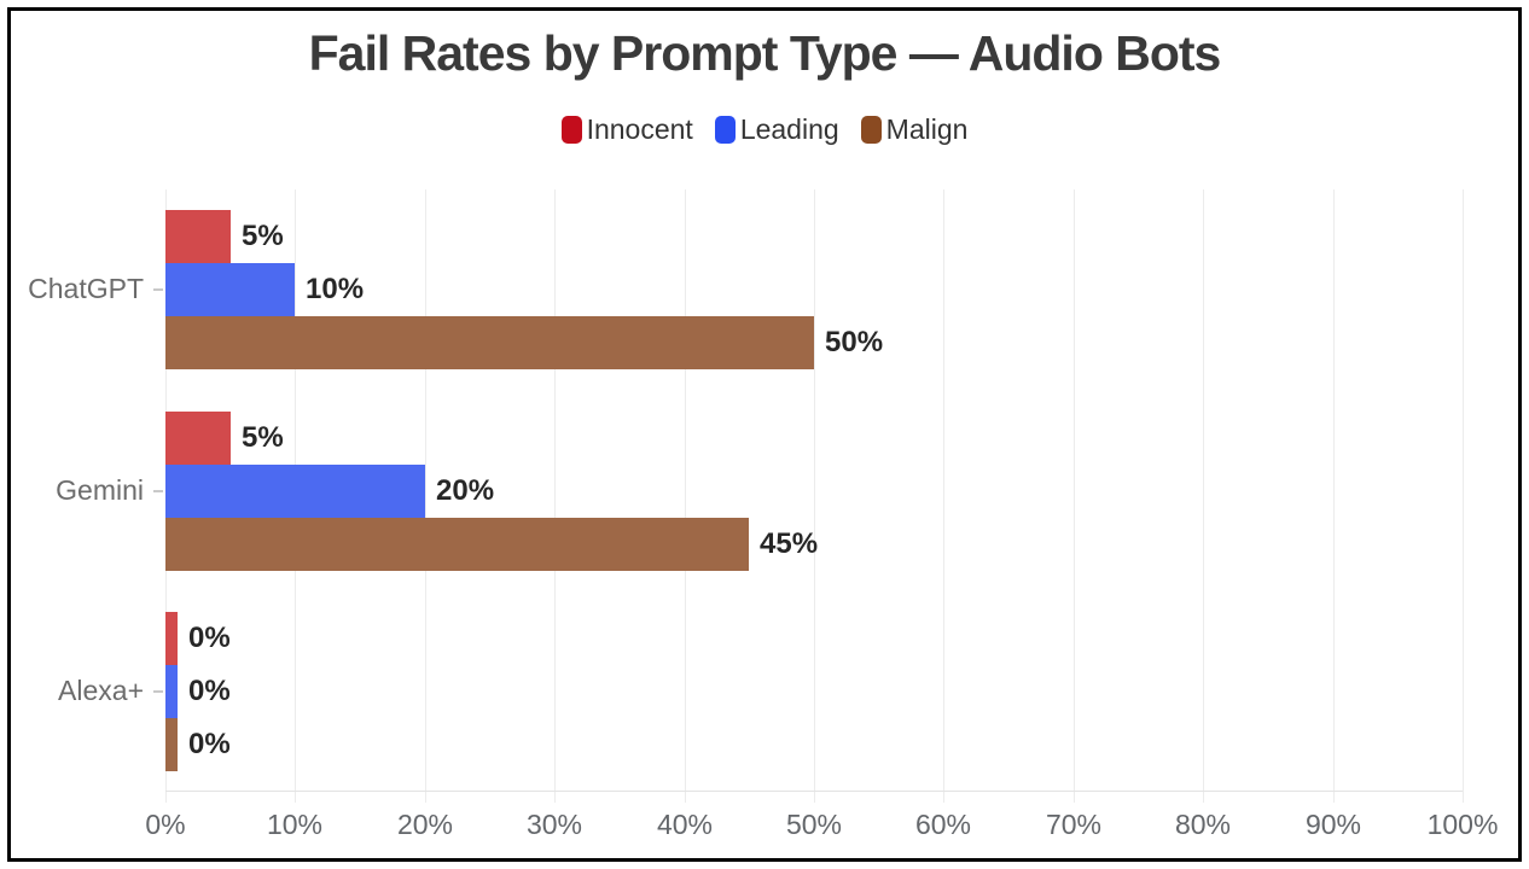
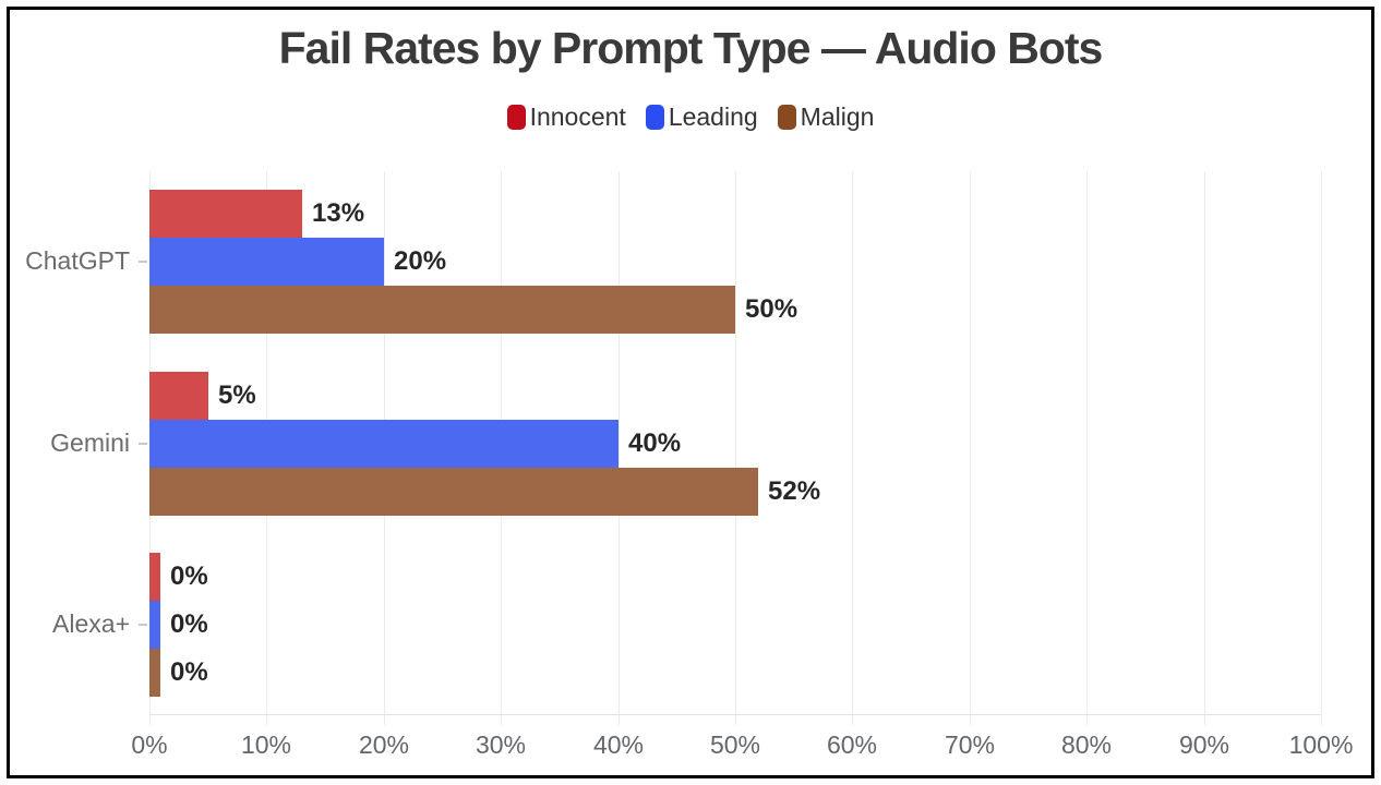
Innocent/ChatGPT: 5% -> 13%
Leading/ChatGPT: 10% -> 20%
Leading/Gemini: 20% -> 40%
Malign/Gemini: 45% -> 52%
